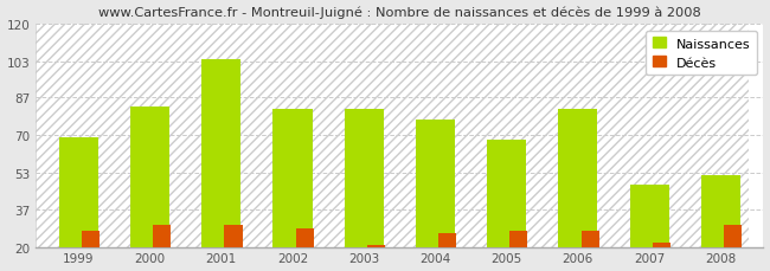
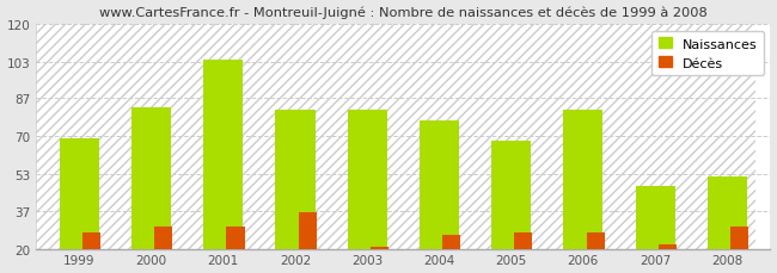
Décès/2002: 28 -> 36
